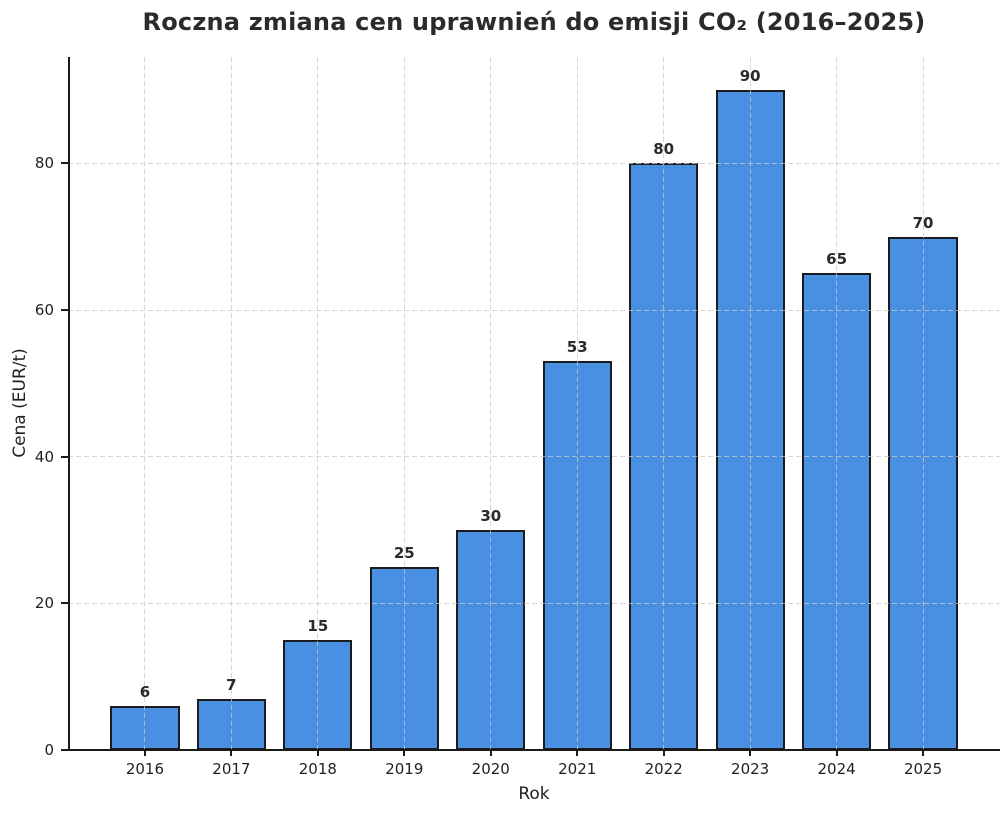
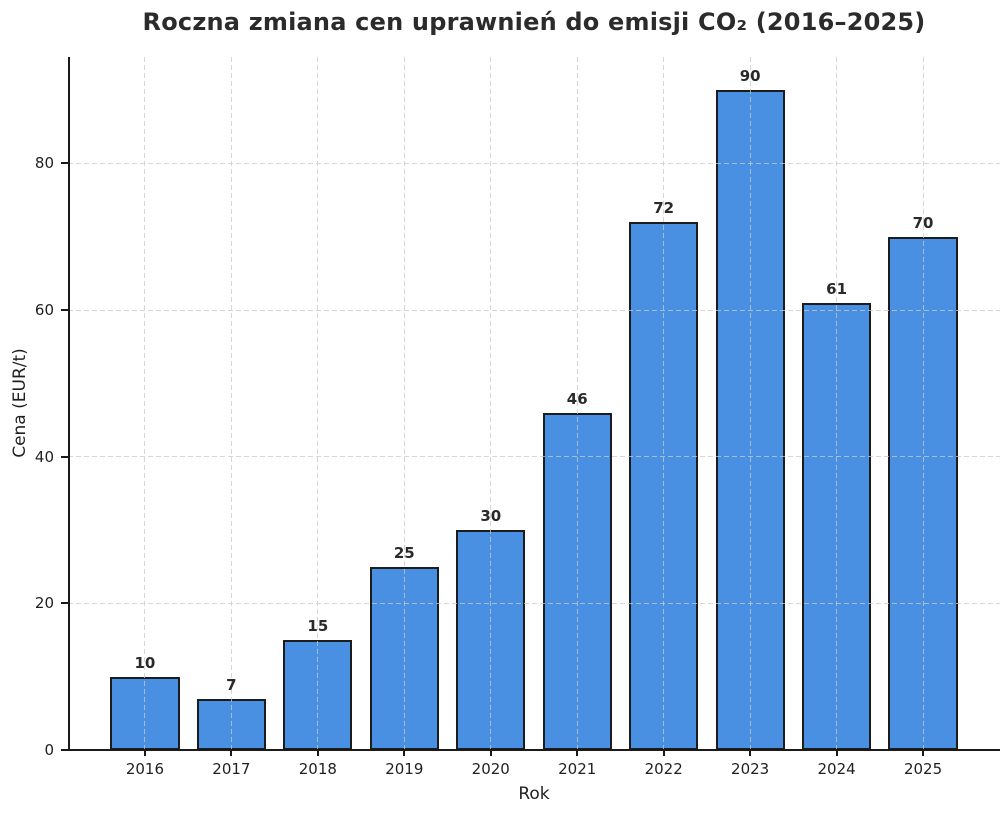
2016: 6 -> 10
2021: 53 -> 46
2022: 80 -> 72
2024: 65 -> 61
